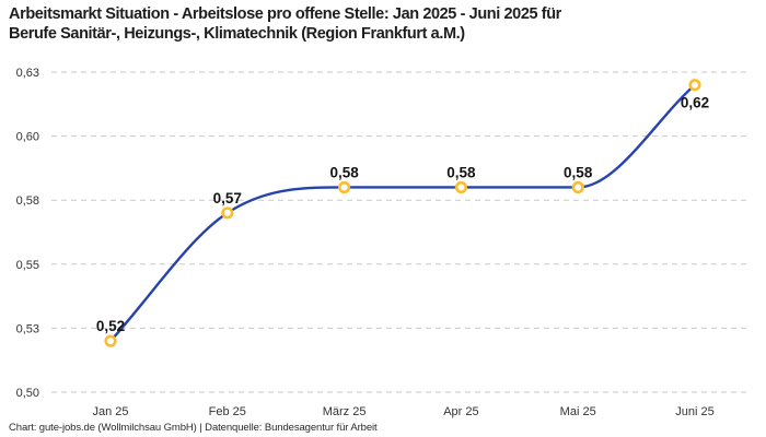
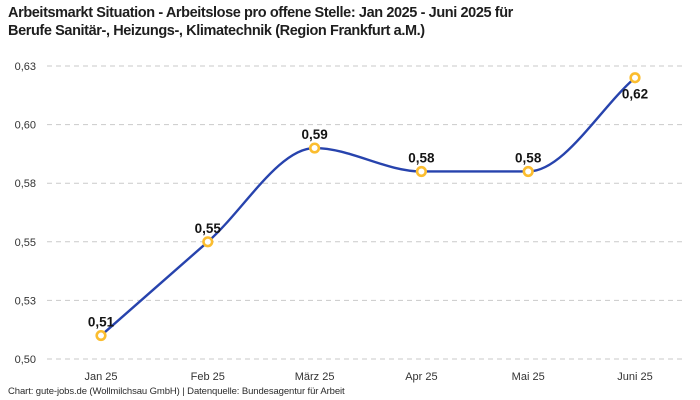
Jan 25: 0,52 -> 0,51
Feb 25: 0,57 -> 0,55
März 25: 0,58 -> 0,59
